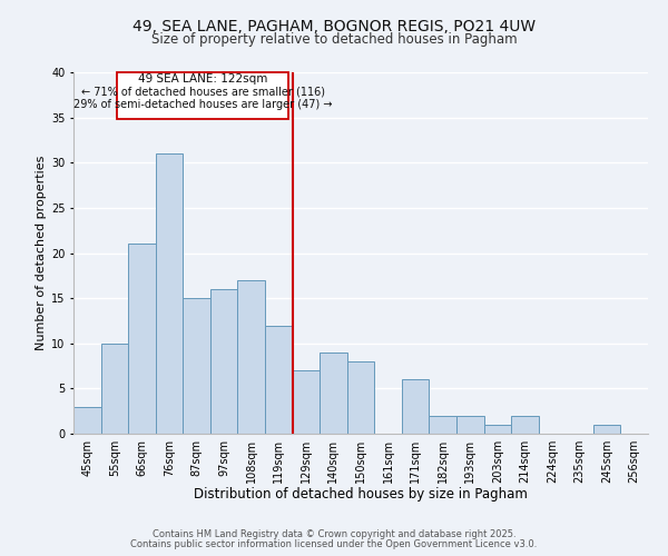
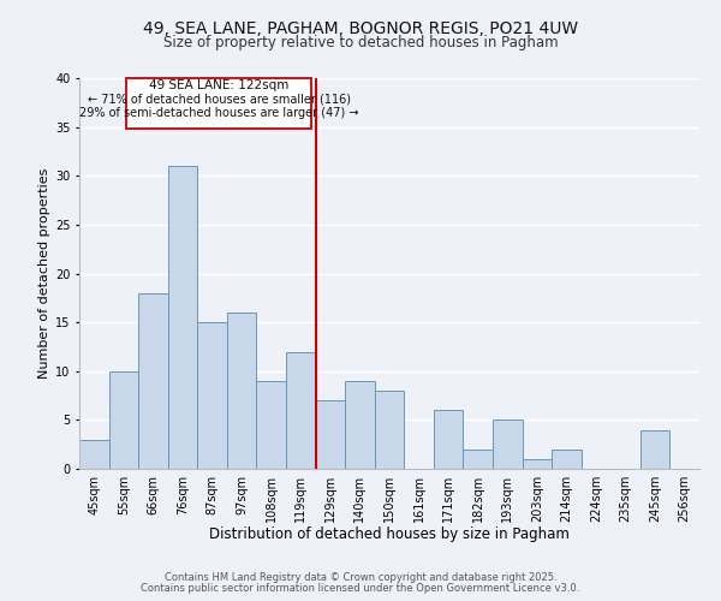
66sqm: 21 -> 18
108sqm: 17 -> 9
193sqm: 2 -> 5
245sqm: 1 -> 4
